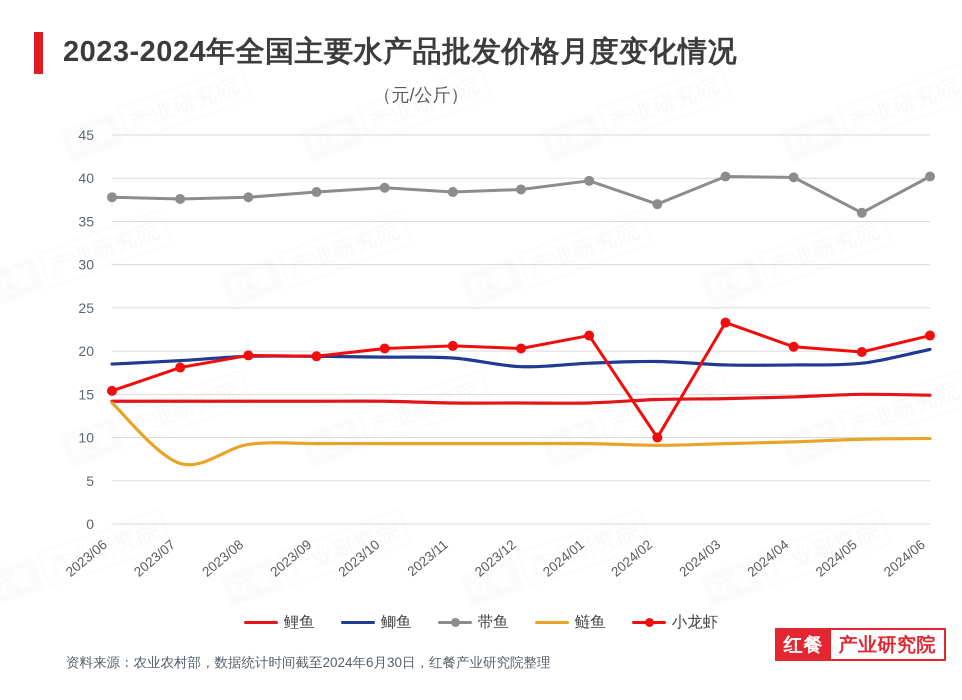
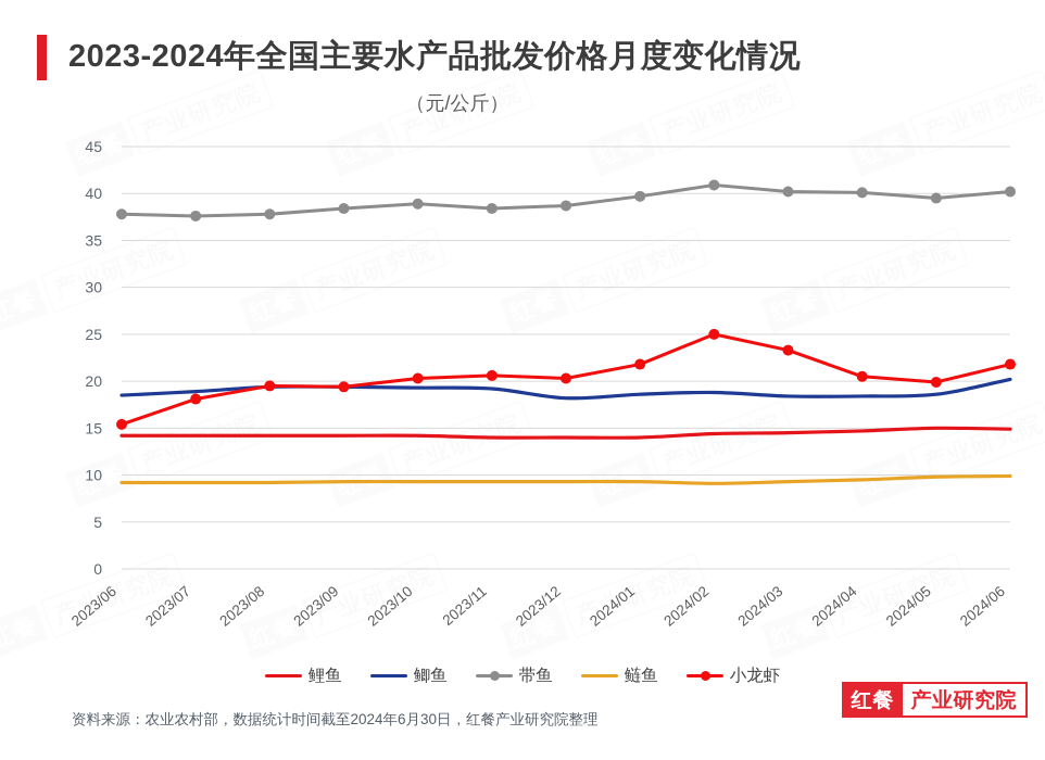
鲢鱼/2023/06: 14 -> 9
鲢鱼/2023/07: 7 -> 9
带鱼/2024/02: 37 -> 41
小龙虾/2024/02: 10 -> 25
带鱼/2024/05: 36 -> 40
